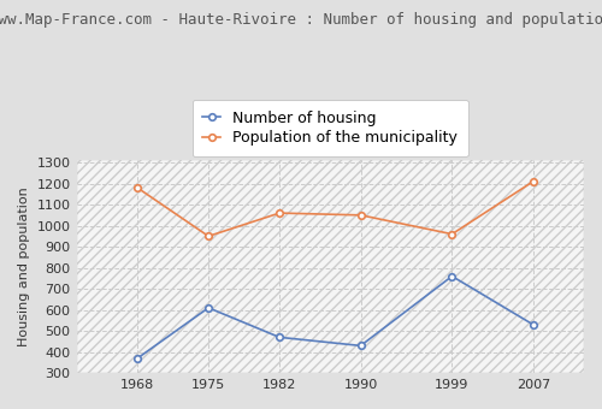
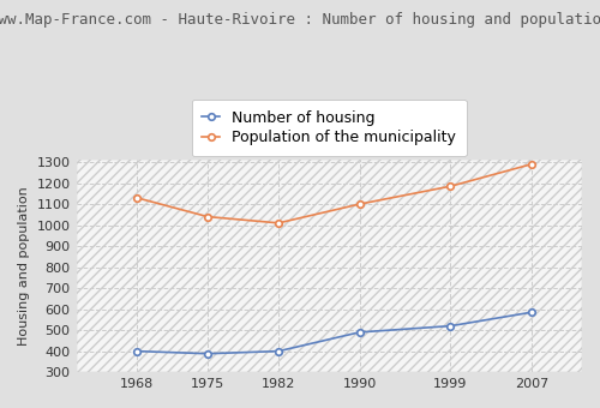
Number of housing/1968: 370 -> 400
Population of the municipality/1968: 1180 -> 1130
Number of housing/1975: 610 -> 390
Population of the municipality/1975: 950 -> 1040
Number of housing/1982: 470 -> 400
Population of the municipality/1982: 1060 -> 1010
Number of housing/1990: 430 -> 490
Population of the municipality/1990: 1050 -> 1100
Number of housing/1999: 760 -> 520
Population of the municipality/1999: 960 -> 1180
Number of housing/2007: 530 -> 580
Population of the municipality/2007: 1210 -> 1290
